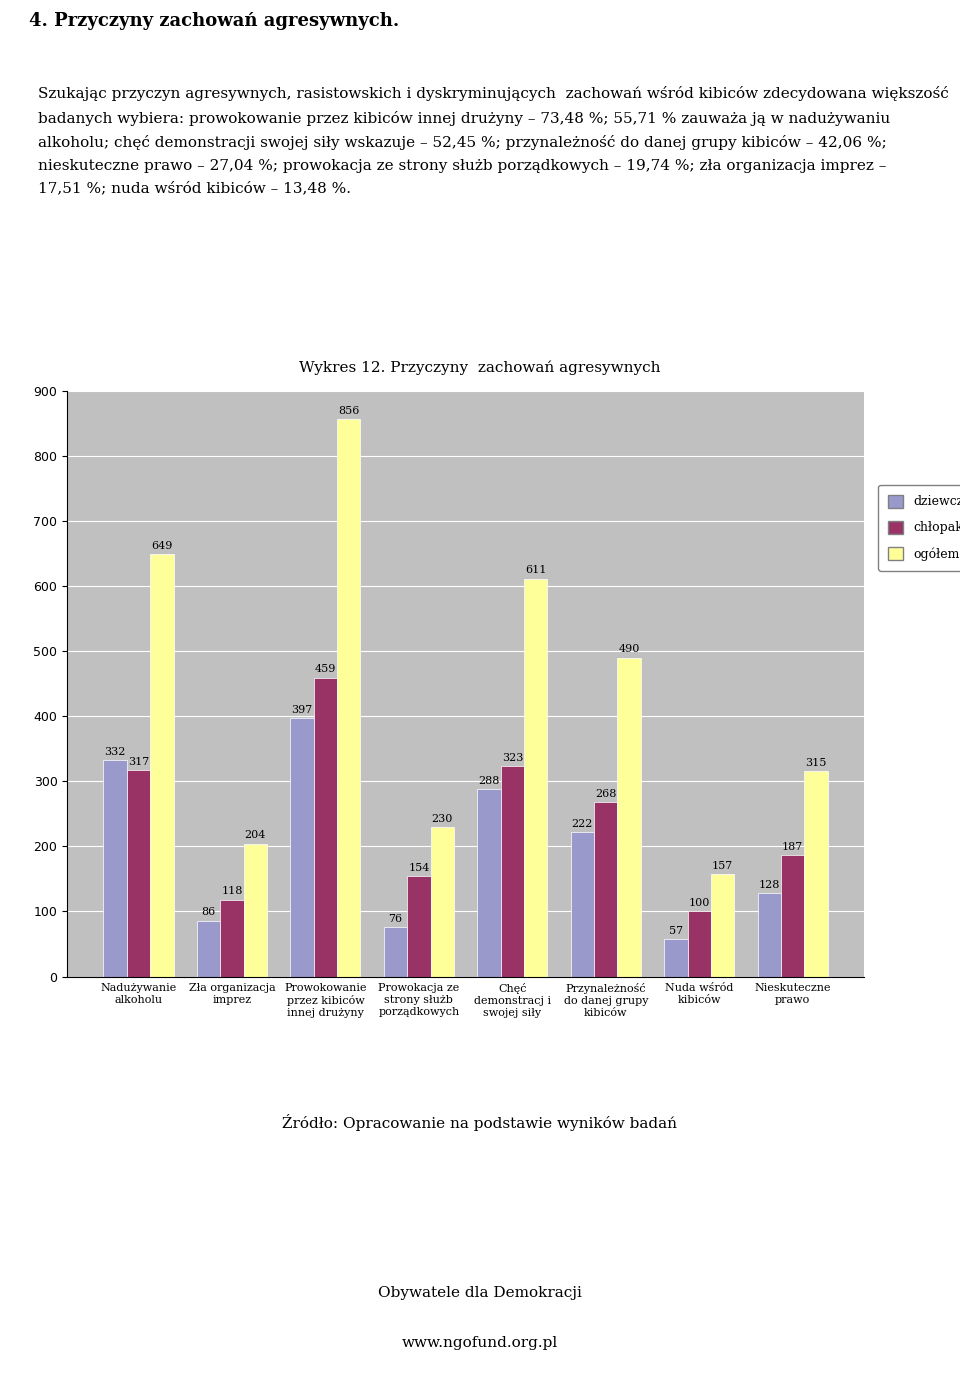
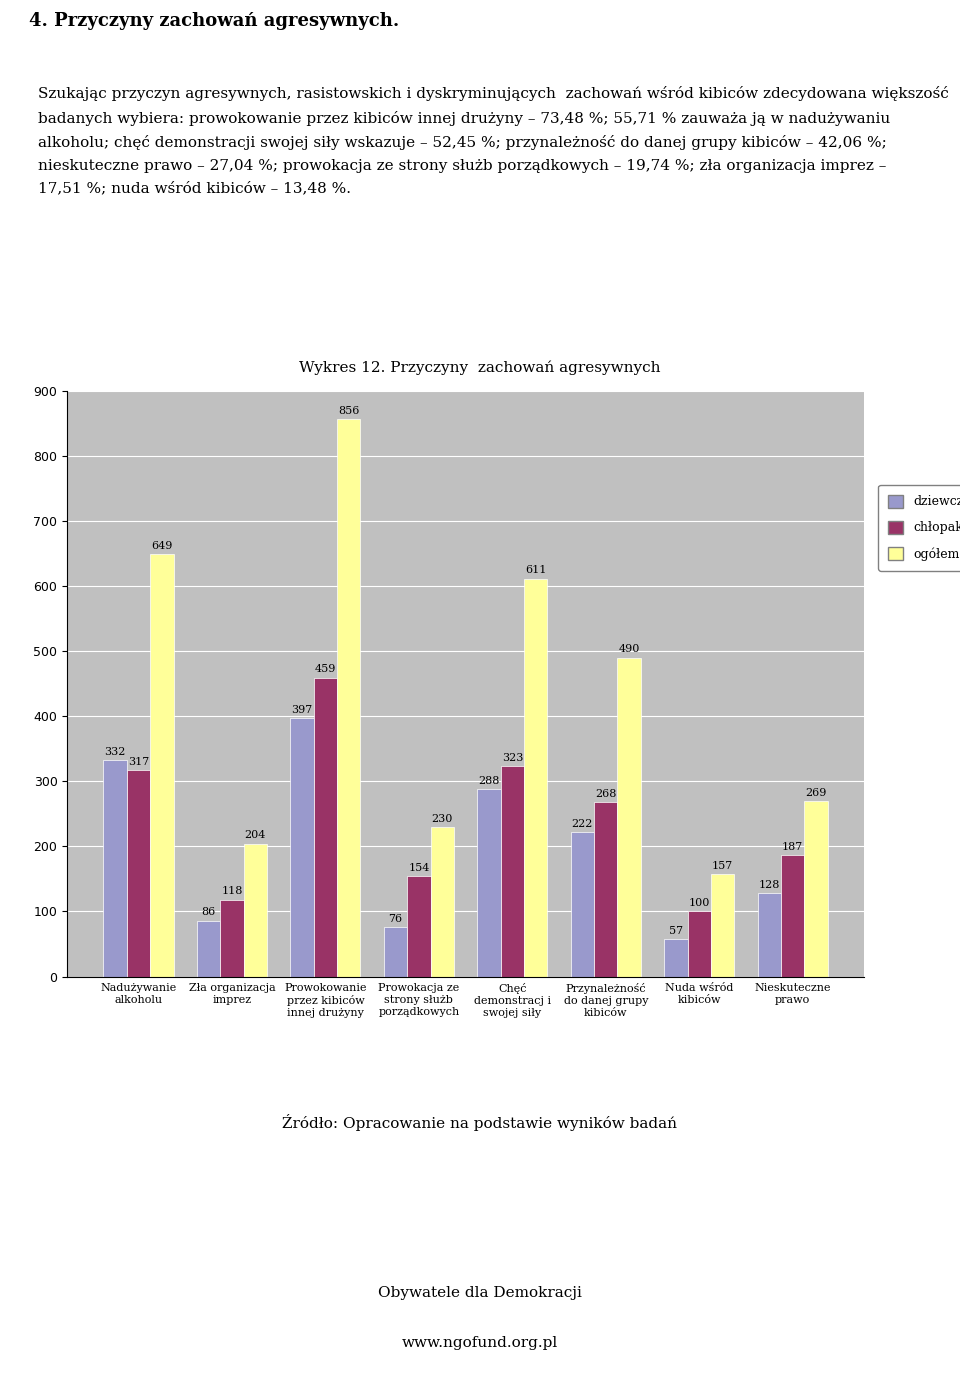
ogółem/Nieskuteczne prawo: 315 -> 269
